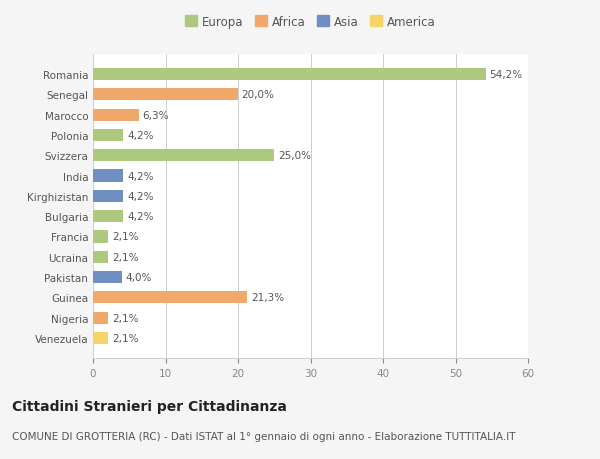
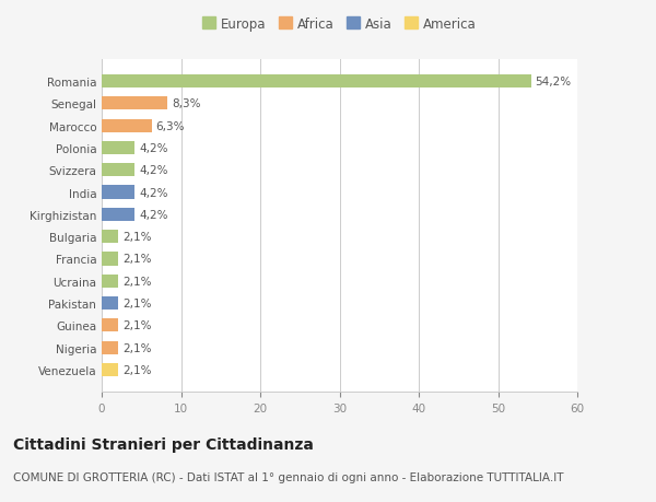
Senegal: 20,0% -> 8,3%
Svizzera: 25,0% -> 4,2%
Bulgaria: 4,2% -> 2,1%
Pakistan: 4,0% -> 2,1%
Guinea: 21,3% -> 2,1%
